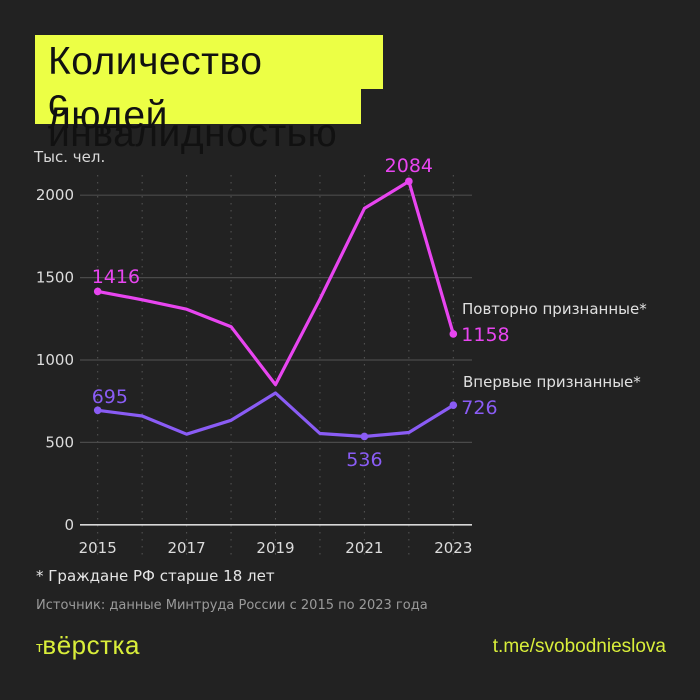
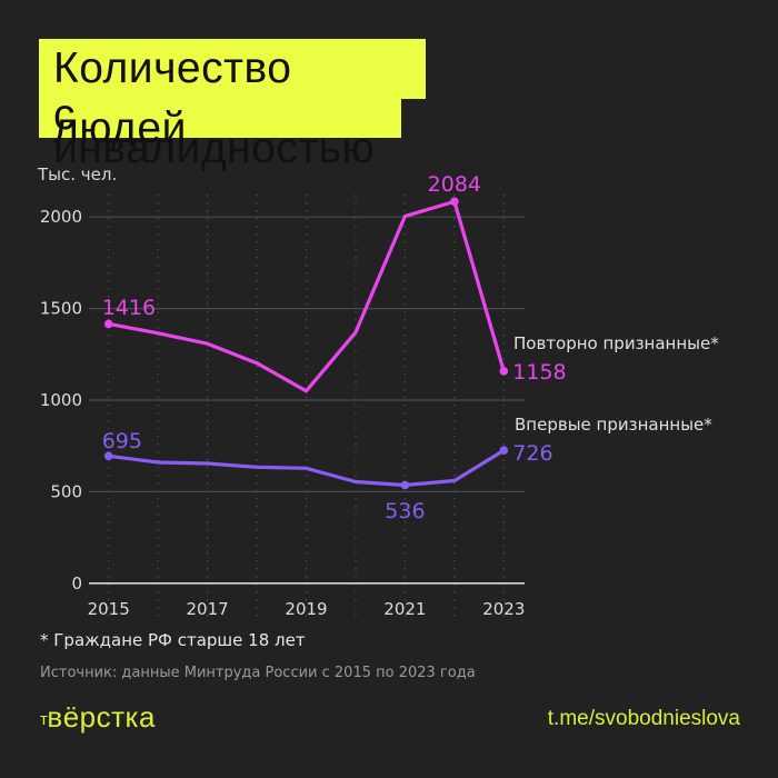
Впервые признанные*/2017: 550 -> 650
Повторно признанные*/2019: 850 -> 1050
Впервые признанные*/2019: 800 -> 630
Повторно признанные*/2021: 1920 -> 2000
